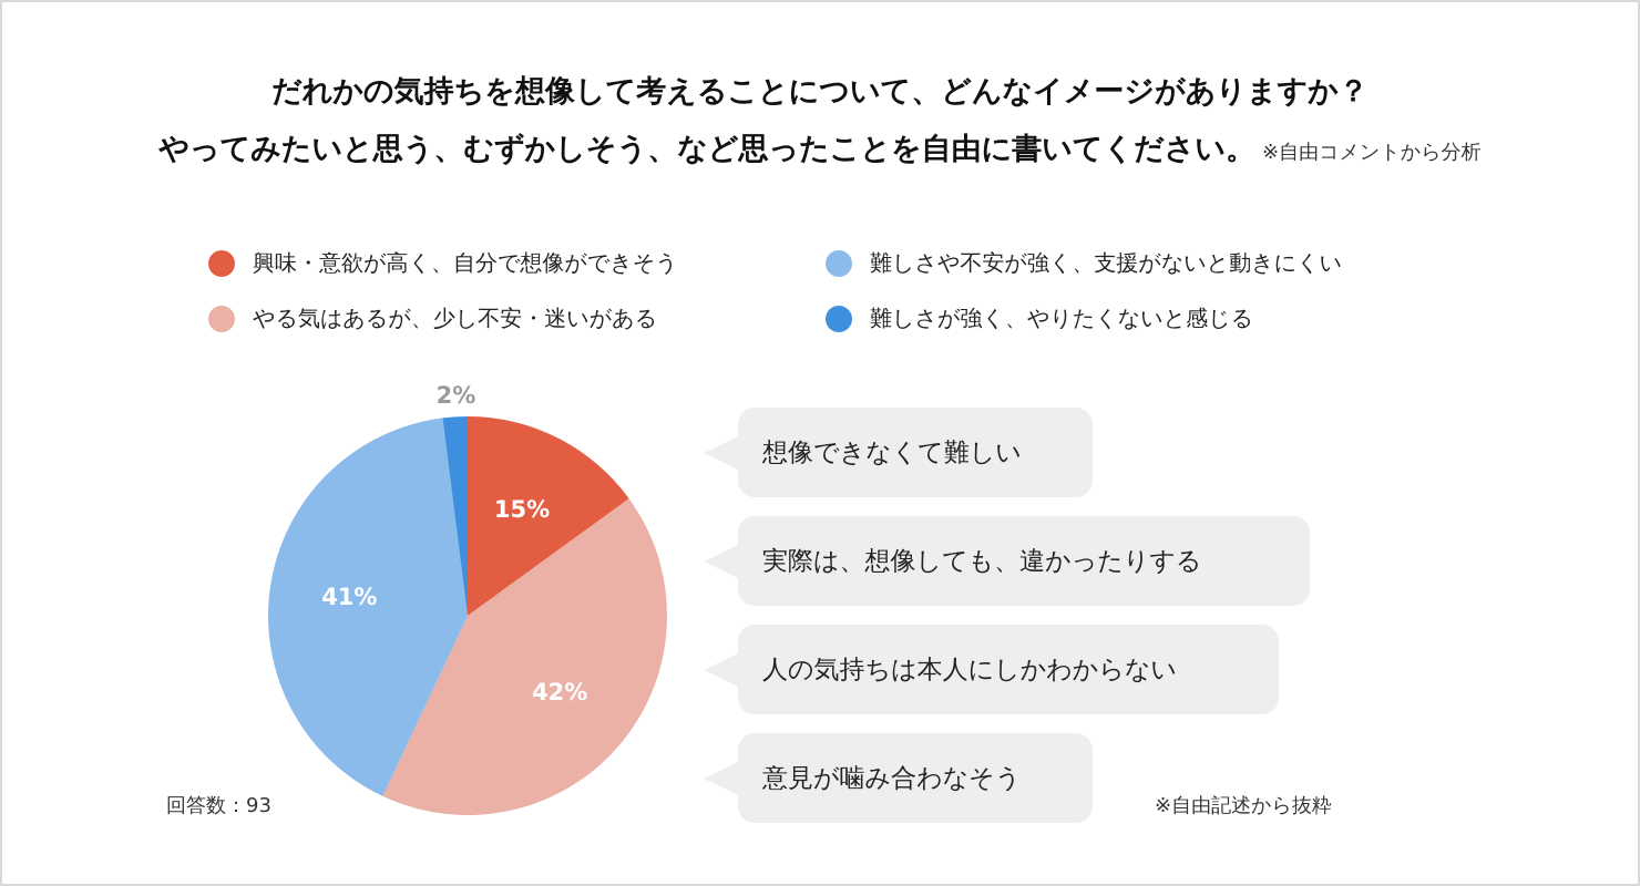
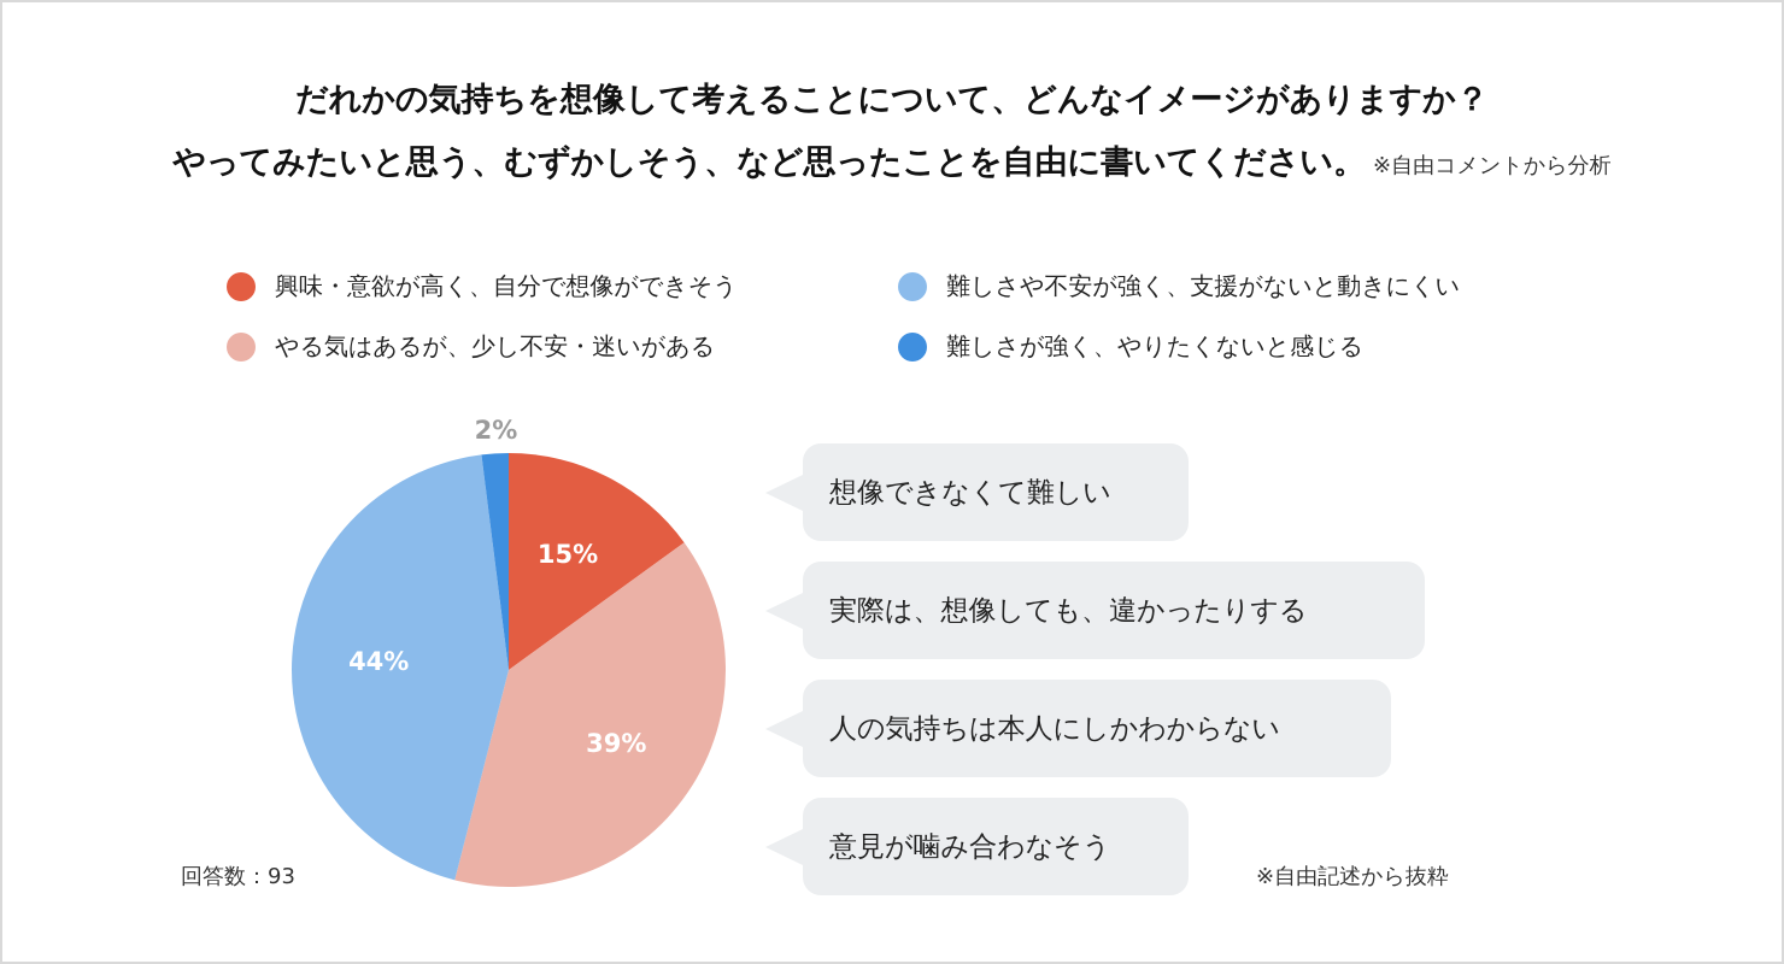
やる気はあるが、少し不安・迷いがある: 42% -> 39%
難しさや不安が強く、支援がないと動きにくい: 41% -> 44%
